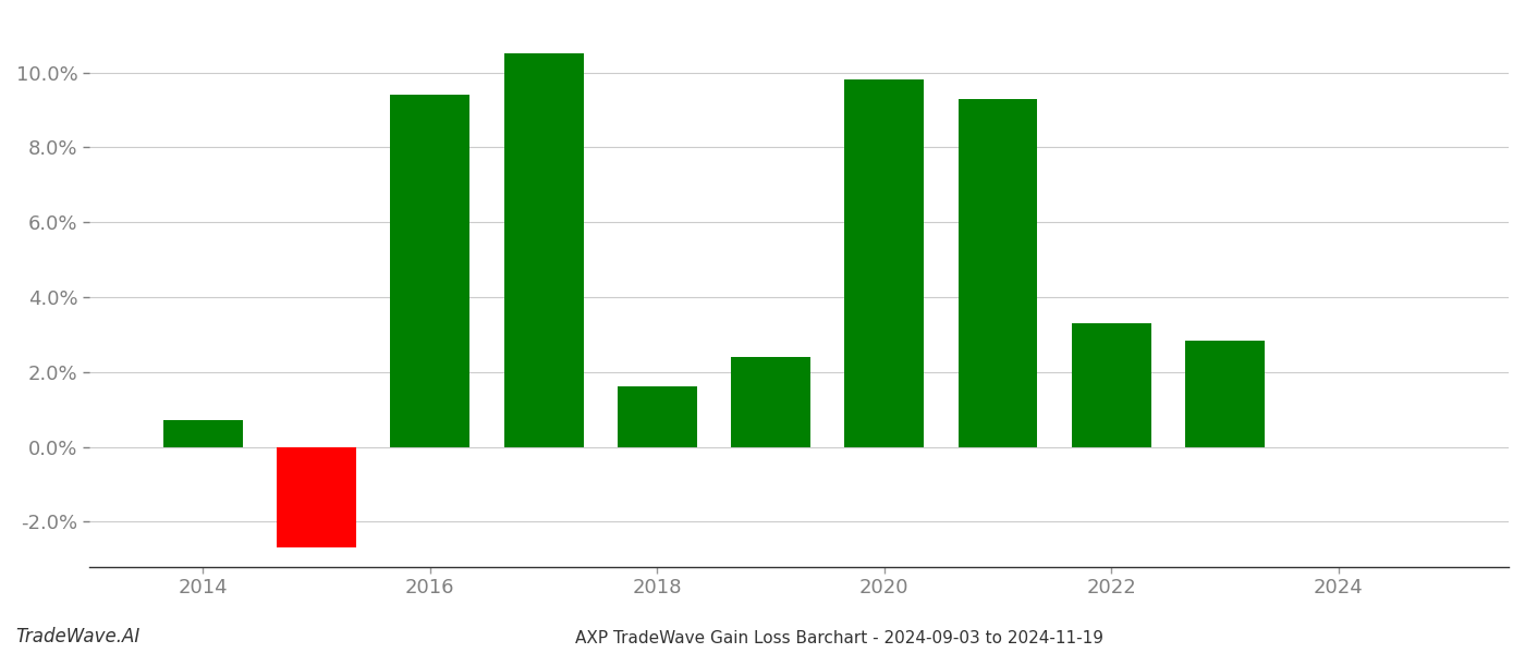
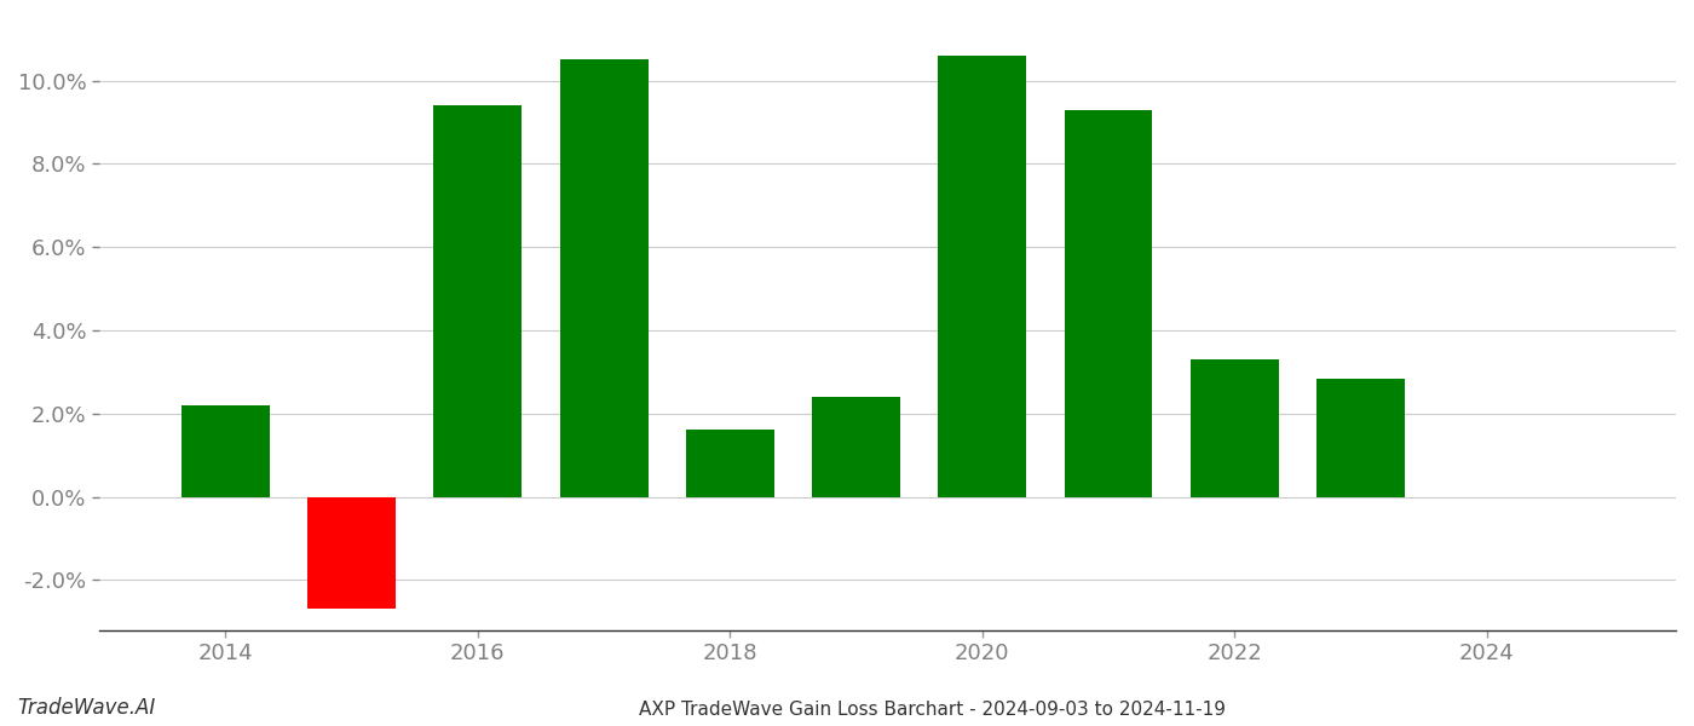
2014: 0.70% -> 2.20%
2020: 9.80% -> 10.60%
